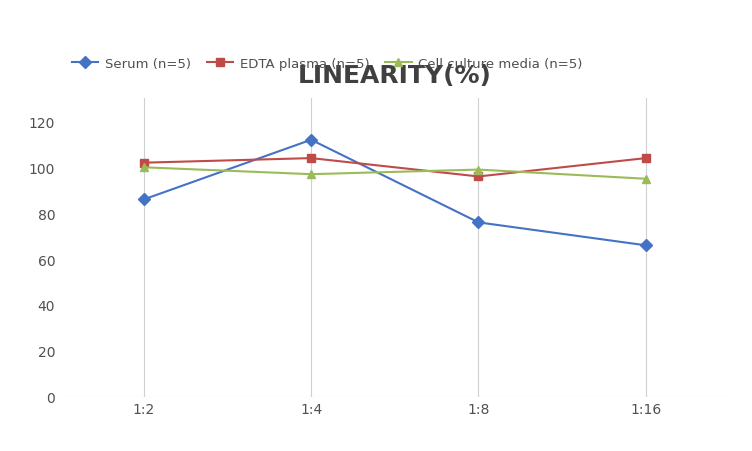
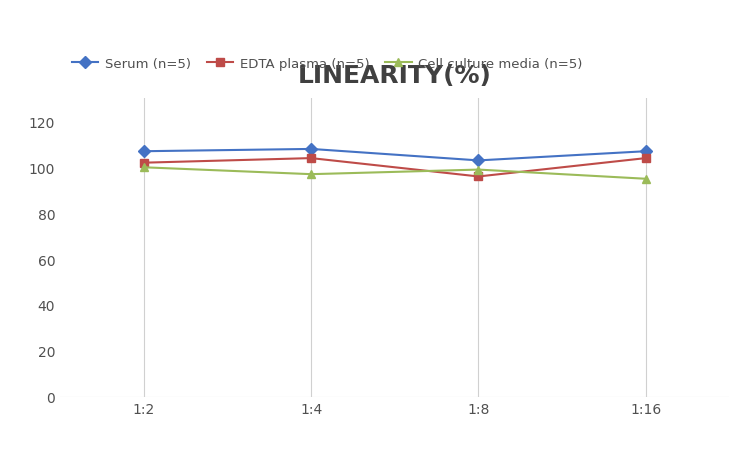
Serum (n=5)/1:2: 86 -> 107
Serum (n=5)/1:4: 112 -> 108
Serum (n=5)/1:8: 76 -> 103
Serum (n=5)/1:16: 66 -> 107
